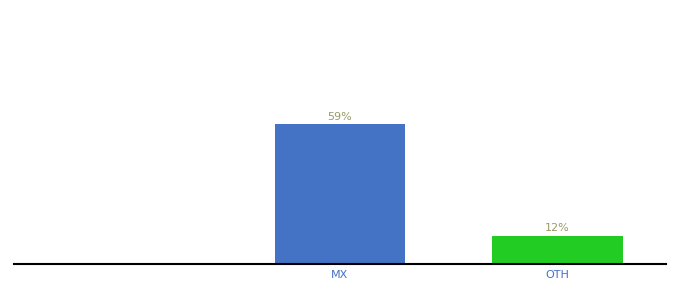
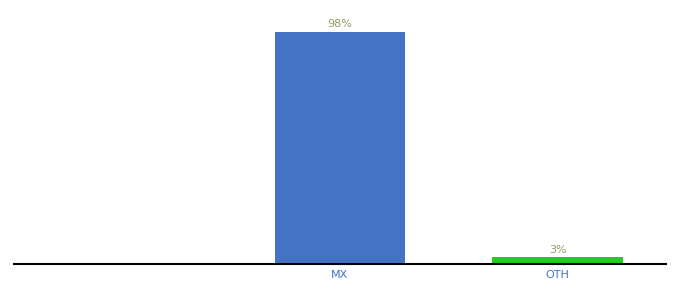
MX: 59% -> 98%
OTH: 12% -> 3%
